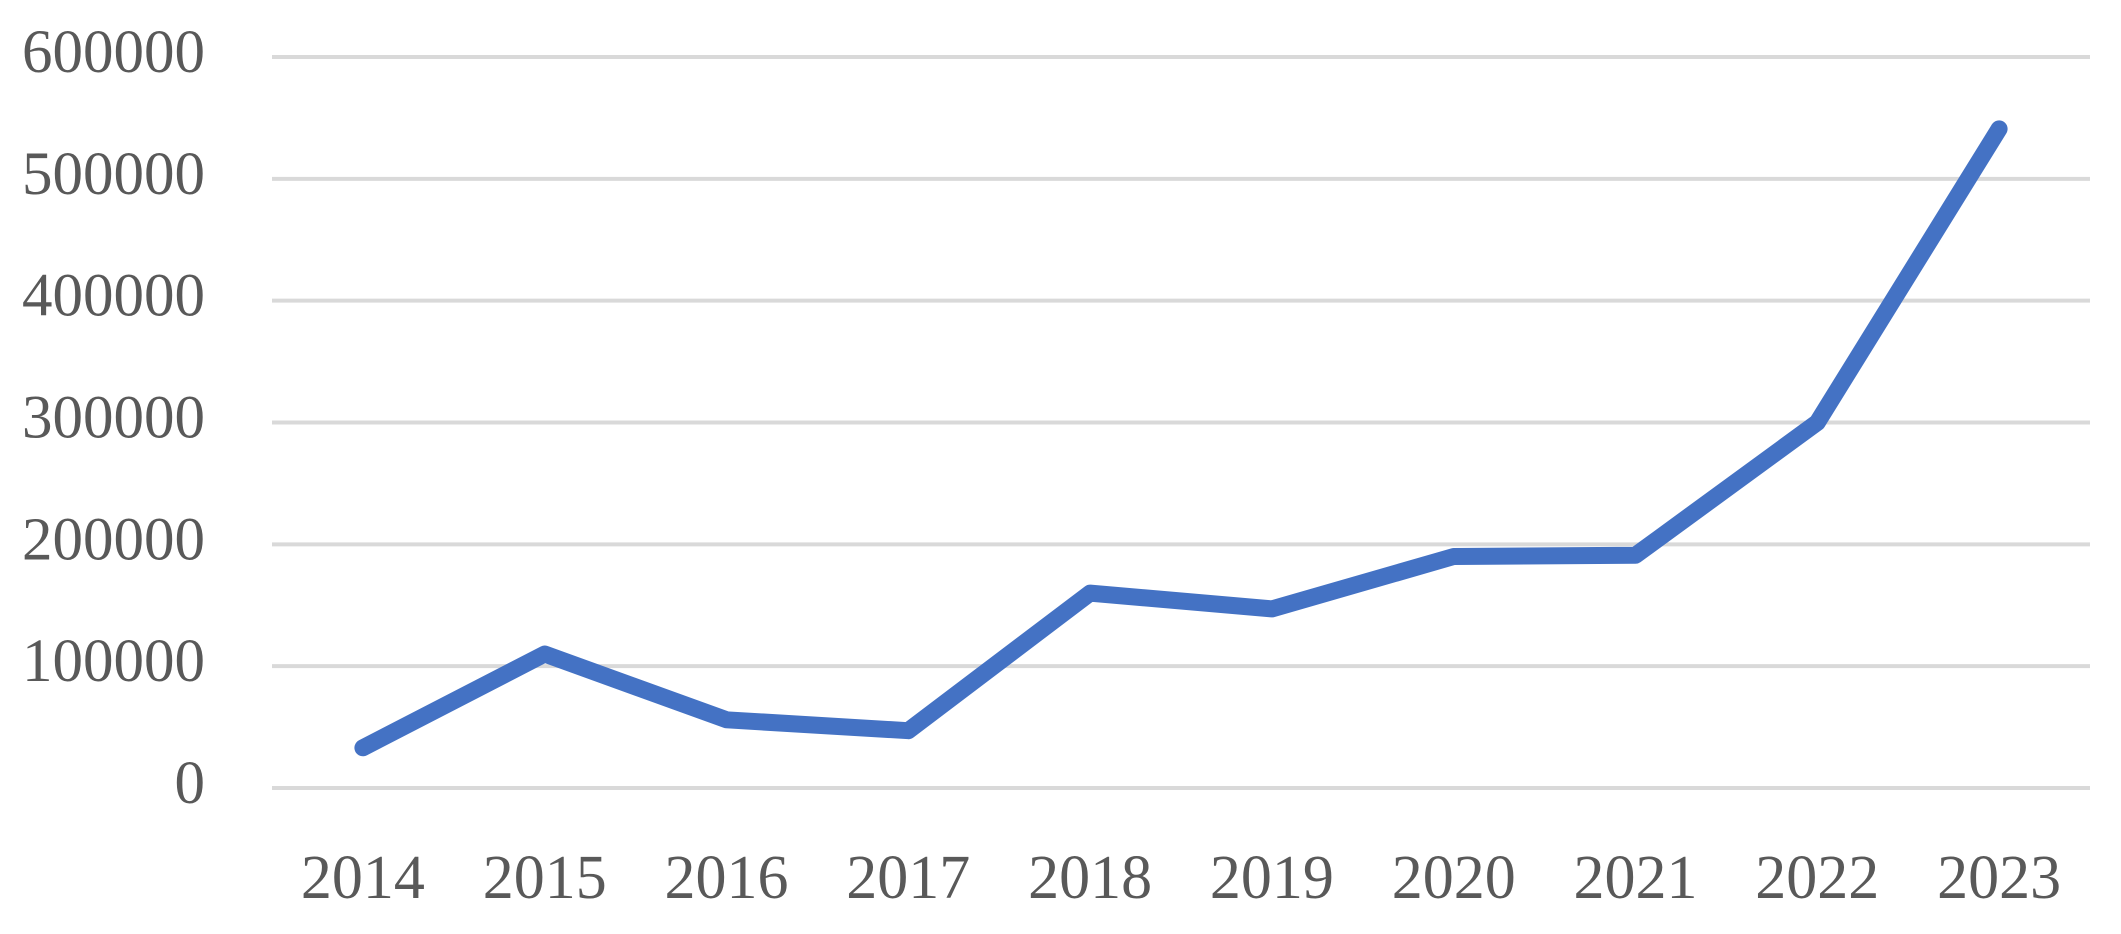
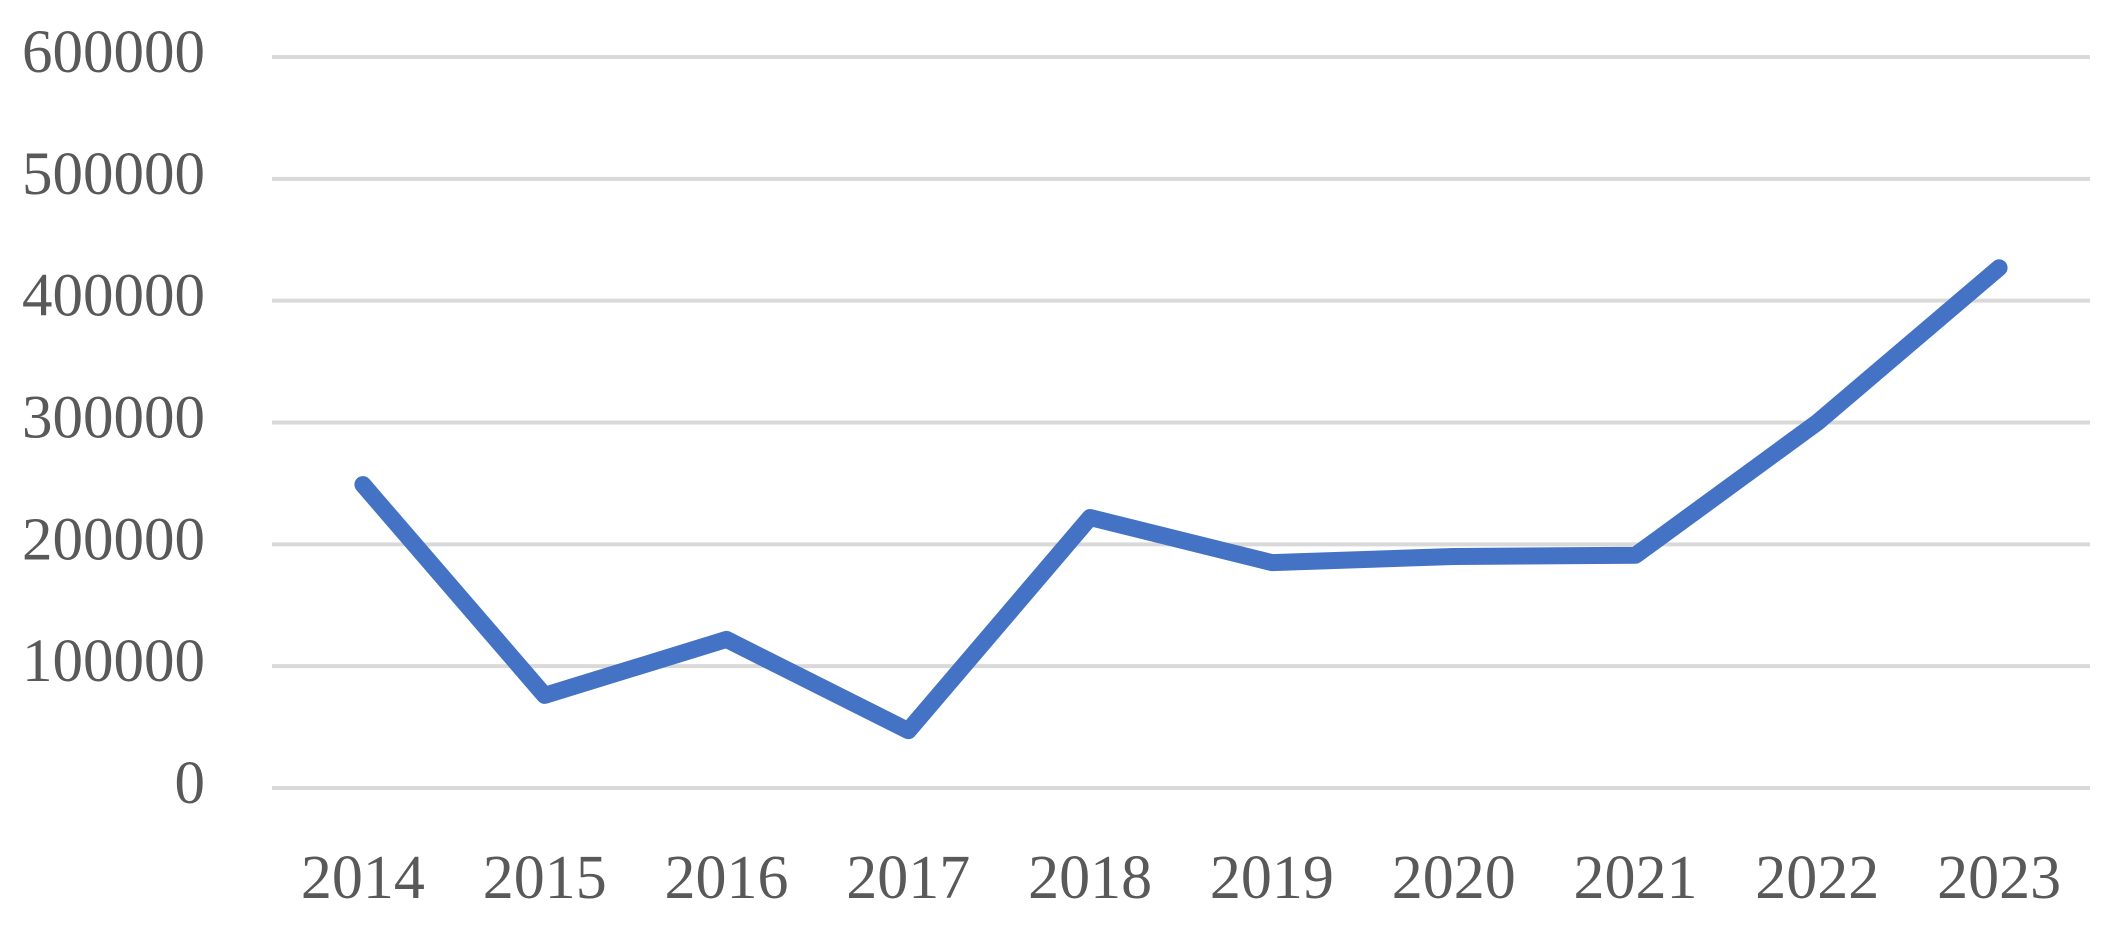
2014: 33000 -> 249000
2015: 110000 -> 76000
2016: 56000 -> 122000
2018: 160000 -> 222000
2019: 147000 -> 185000
2023: 541000 -> 427000
